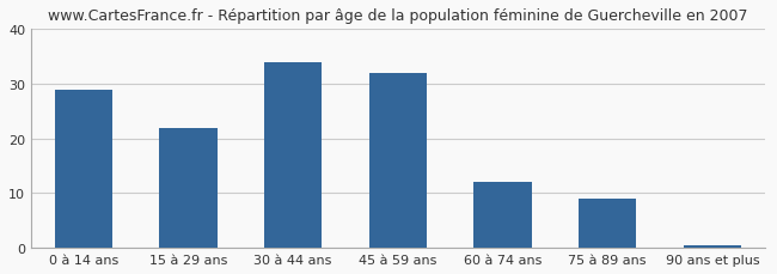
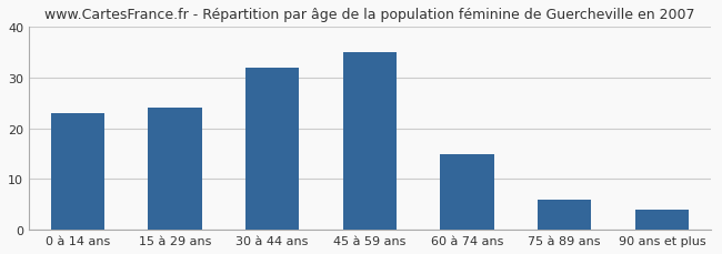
0 à 14 ans: 29.0 -> 23.0
15 à 29 ans: 22.0 -> 24.0
30 à 44 ans: 34.0 -> 32.0
45 à 59 ans: 32.0 -> 35.0
60 à 74 ans: 12.0 -> 15.0
75 à 89 ans: 9.0 -> 6.0
90 ans et plus: 0.5 -> 4.0
